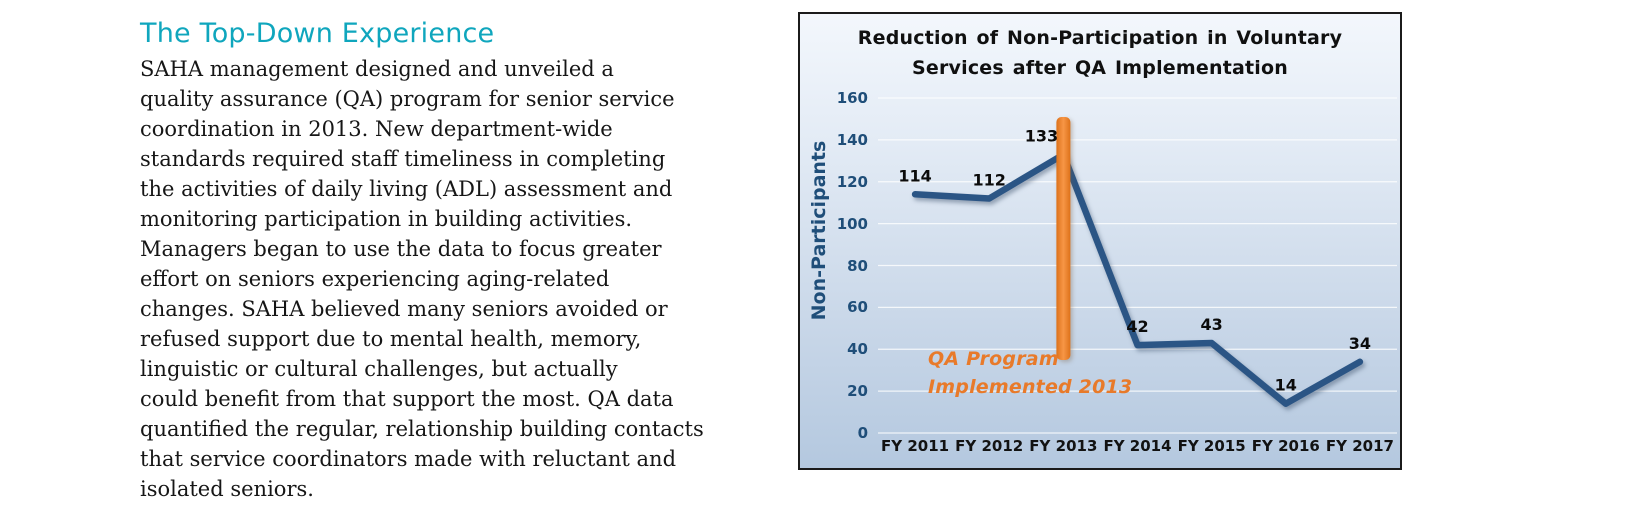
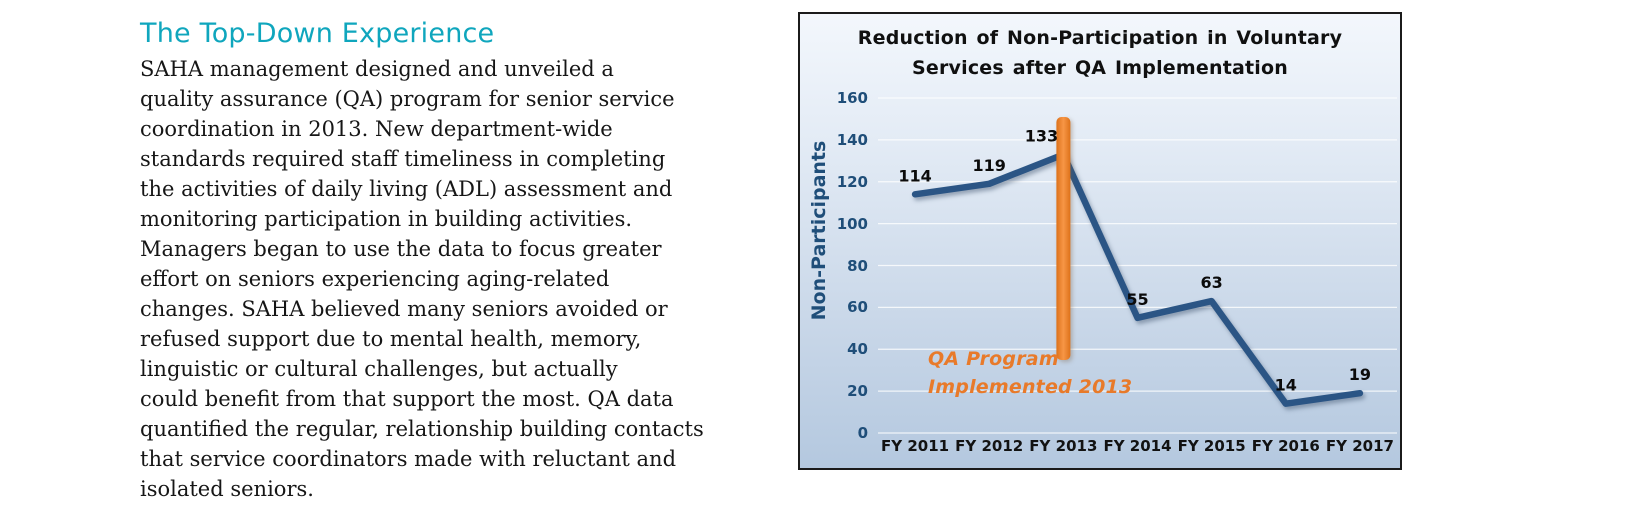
FY 2012: 112 -> 119
FY 2014: 42 -> 55
FY 2015: 43 -> 63
FY 2017: 34 -> 19
